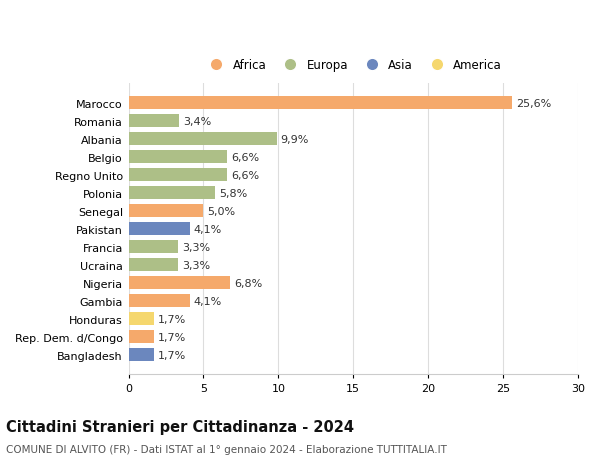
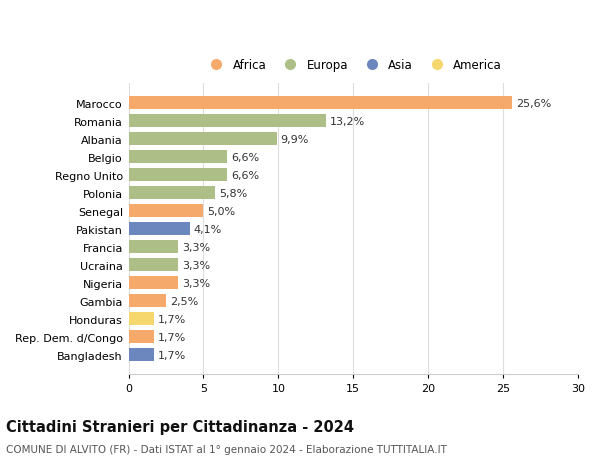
Romania: 3,4% -> 13,2%
Nigeria: 6,8% -> 3,3%
Gambia: 4,1% -> 2,5%
